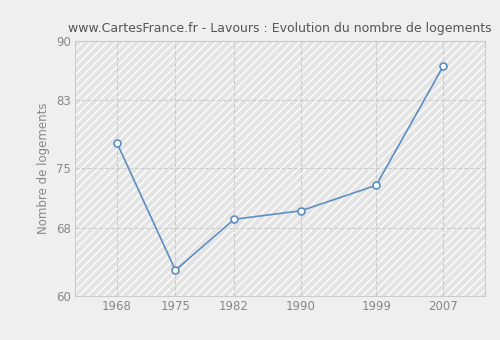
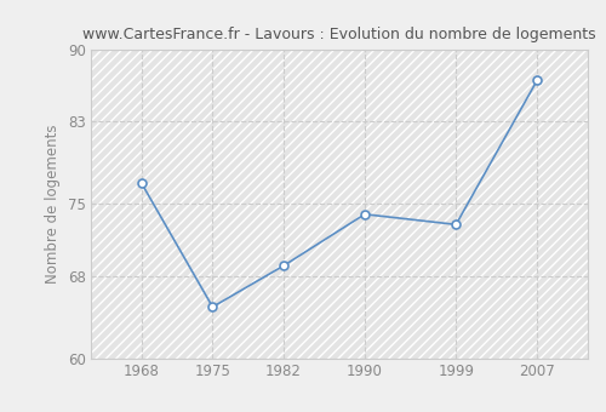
1968: 78 -> 77
1975: 63 -> 65
1990: 70 -> 74
